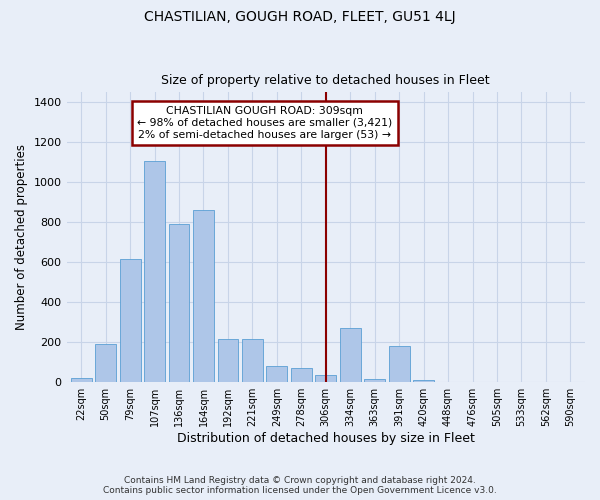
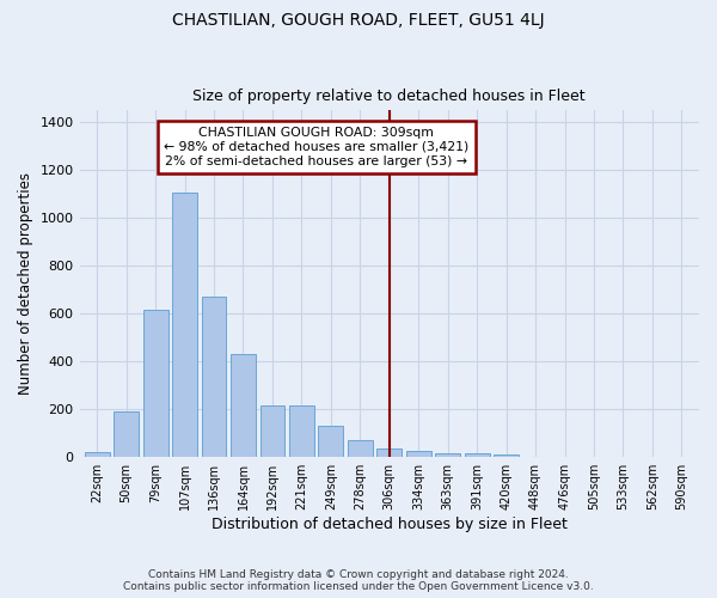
136sqm: 790 -> 670
164sqm: 860 -> 430
249sqm: 80 -> 130
334sqm: 270 -> 20
391sqm: 180 -> 20
